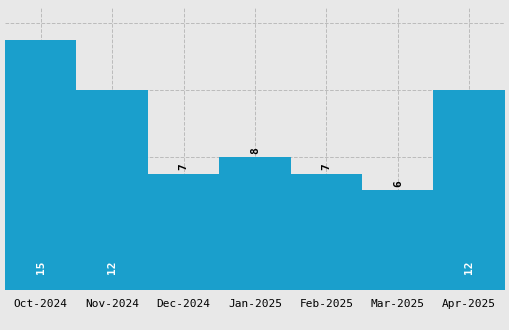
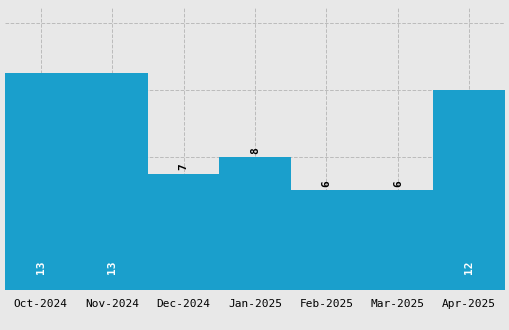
Oct-2024: 15 -> 13
Nov-2024: 12 -> 13
Feb-2025: 7 -> 6
